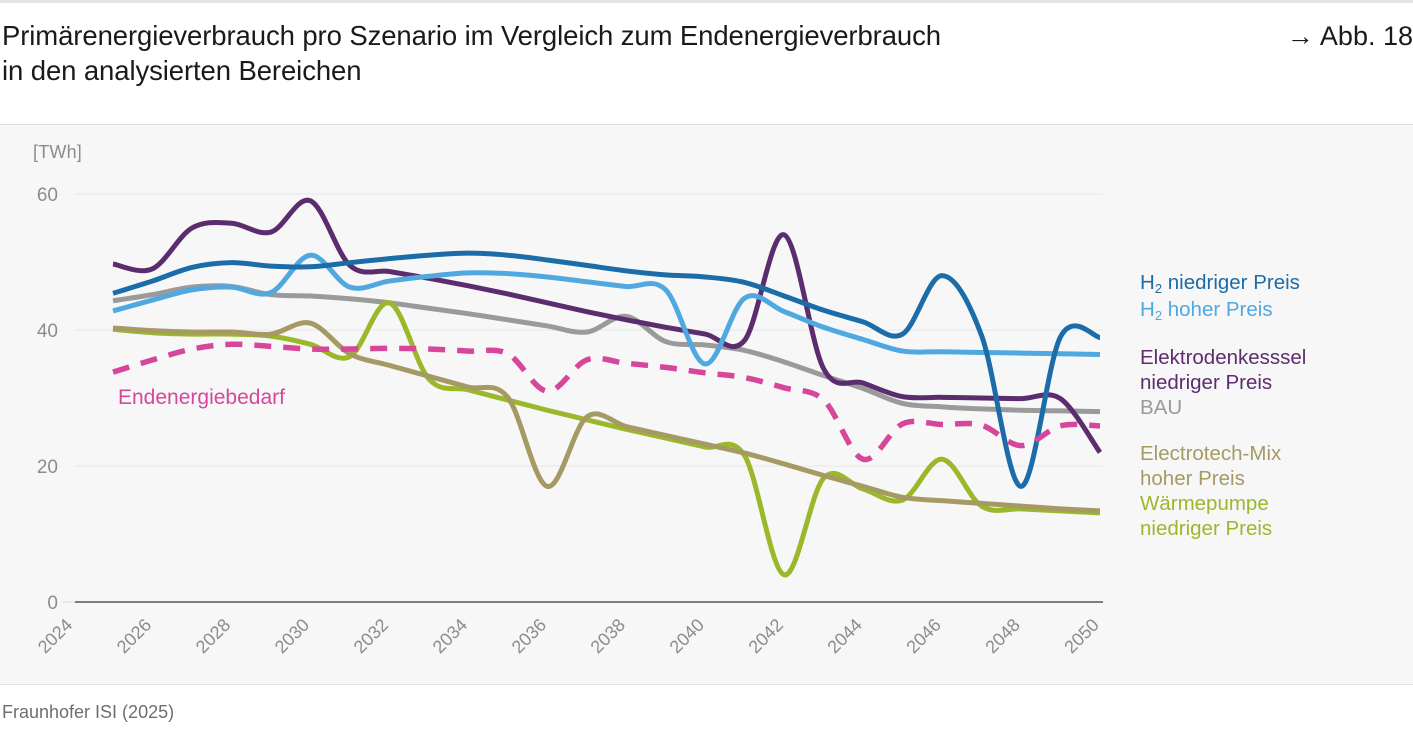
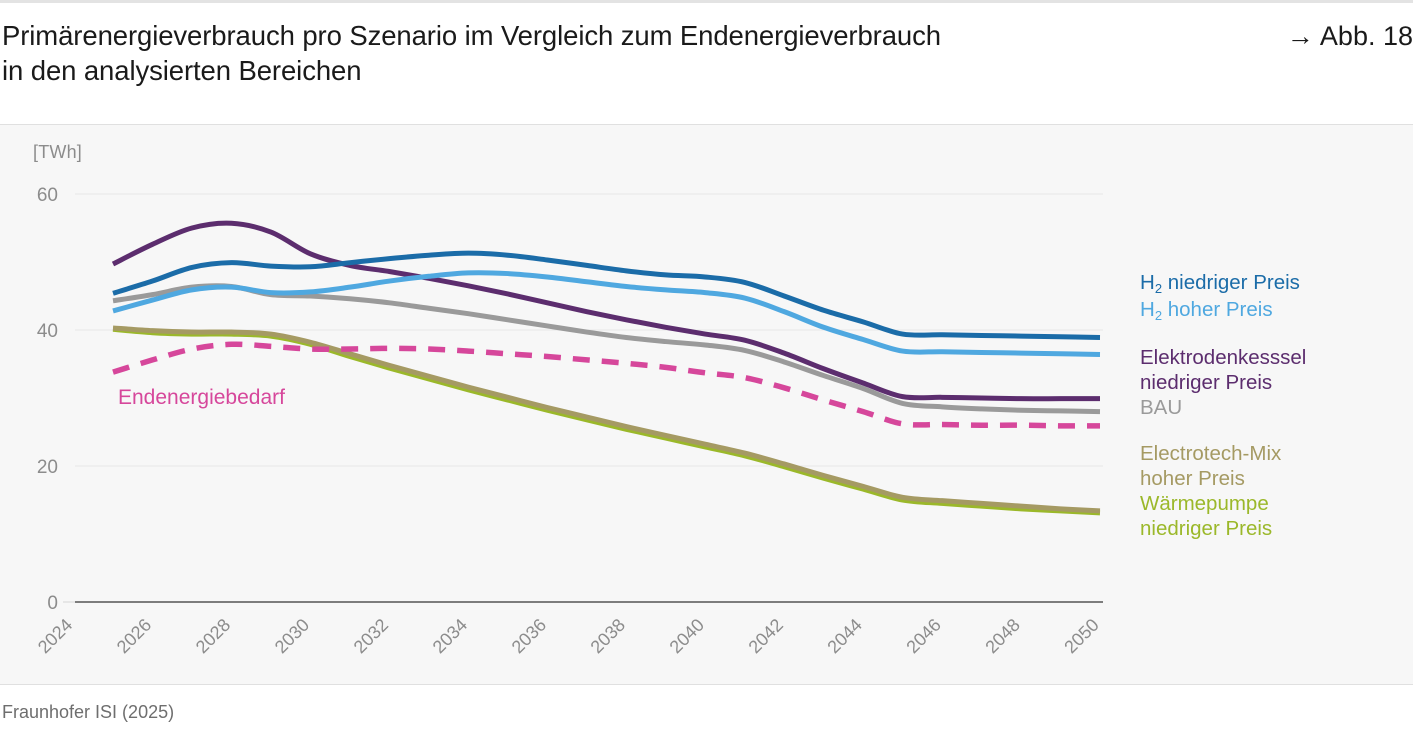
Elektrodenkesssel niedriger Preis/2026: 49 -> 53
H2 hoher Preis/2030: 51 -> 46
Elektrodenkesssel niedriger Preis/2030: 59 -> 51
Electrotech-Mix hoher Preis/2030: 41 -> 38
Wärmepumpe niedriger Preis/2032: 44 -> 34
Electrotech-Mix hoher Preis/2036: 17 -> 29
Endenergiebedarf/2036: 31 -> 36
BAU/2038: 42 -> 39
H2 hoher Preis/2040: 35 -> 46
Elektrodenkesssel niedriger Preis/2042: 54 -> 37
Wärmepumpe niedriger Preis/2042: 4 -> 20
Endenergiebedarf/2044: 21 -> 28
H2 niedriger Preis/2046: 48 -> 39
Wärmepumpe niedriger Preis/2046: 21 -> 14
H2 niedriger Preis/2048: 17 -> 39
Endenergiebedarf/2048: 23 -> 26
Elektrodenkesssel niedriger Preis/2050: 22 -> 30
